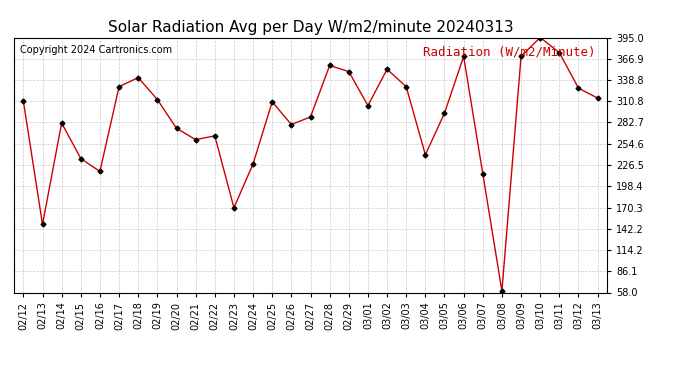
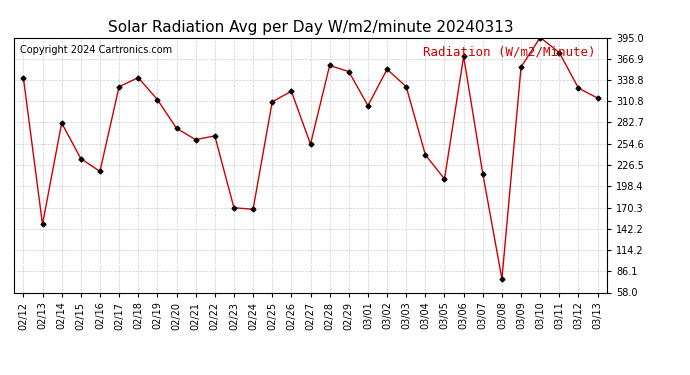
02/12: 311 -> 342
02/24: 228 -> 168
02/26: 280 -> 324
02/27: 290 -> 254
03/05: 295 -> 208
03/08: 60 -> 76
03/09: 370 -> 356
